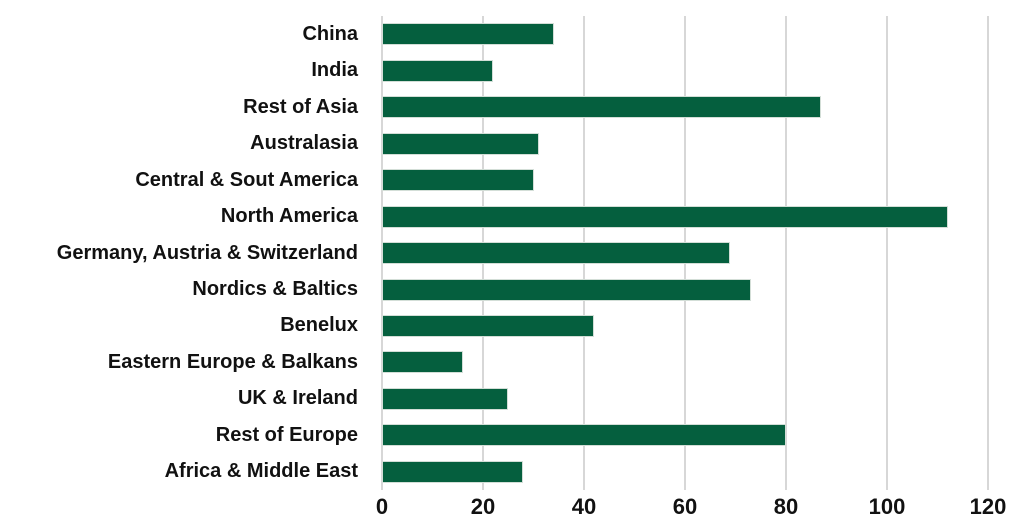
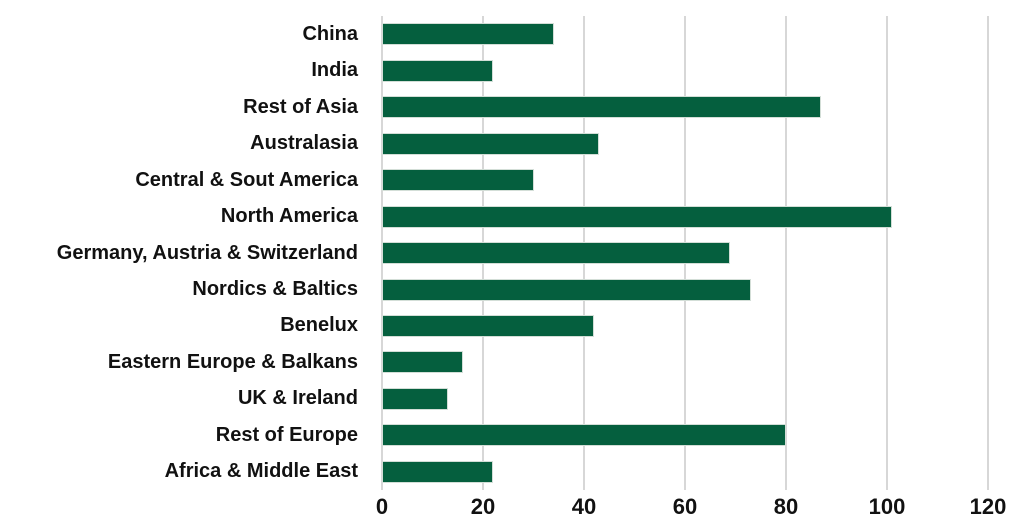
Australasia: 31 -> 43
North America: 112 -> 101
UK & Ireland: 25 -> 13
Africa & Middle East: 28 -> 22
